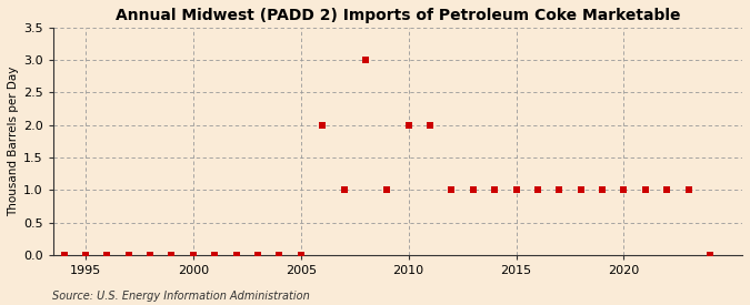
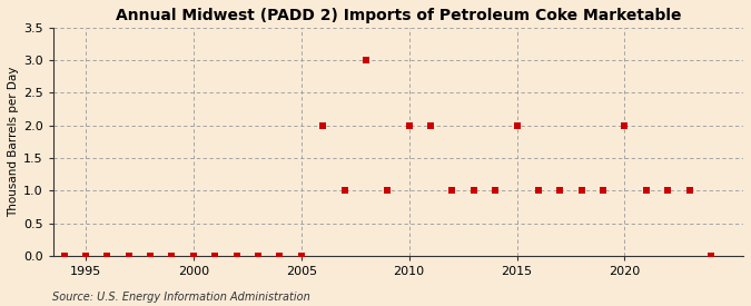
2015: 1 -> 2
2020: 1 -> 2
